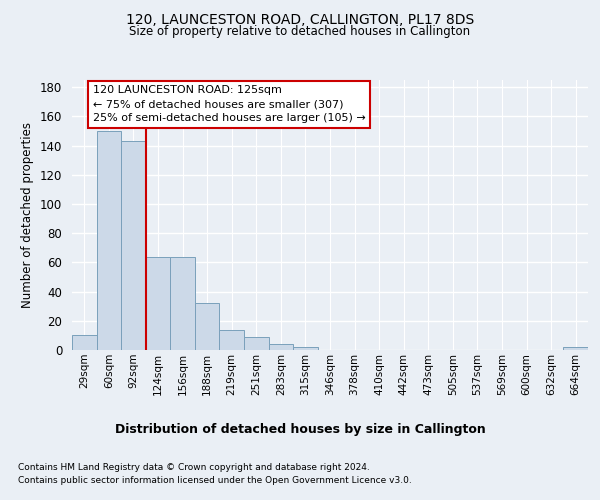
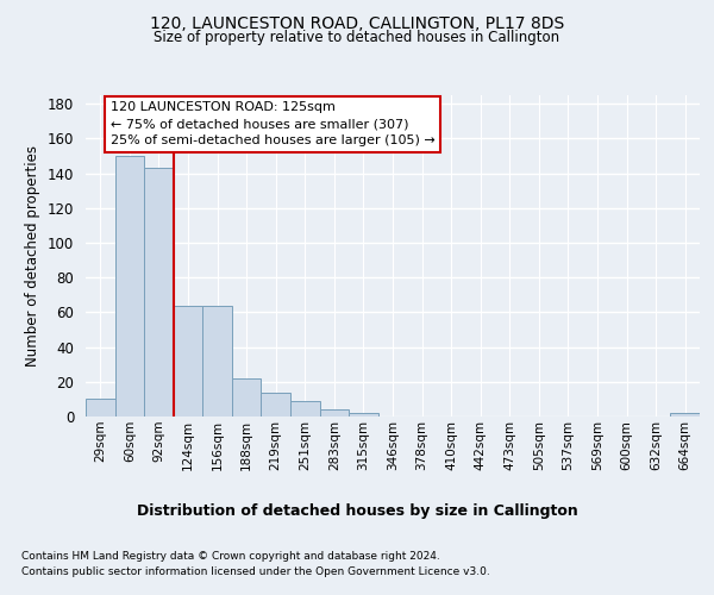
188sqm: 32 -> 22
